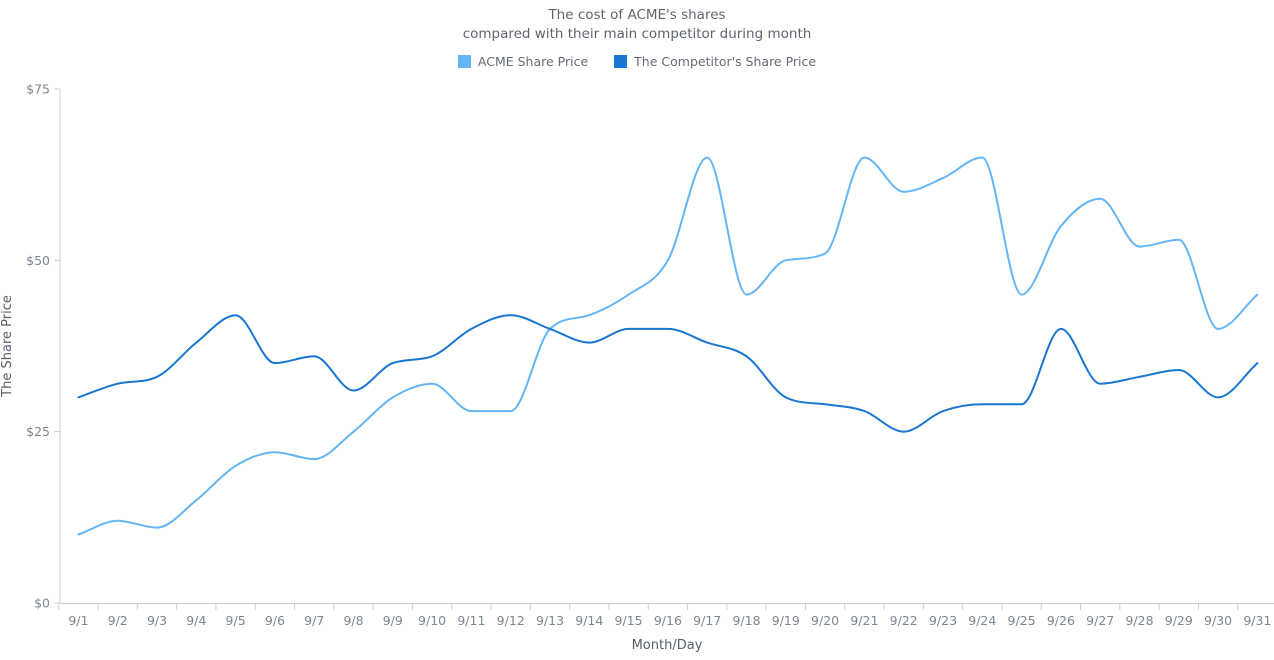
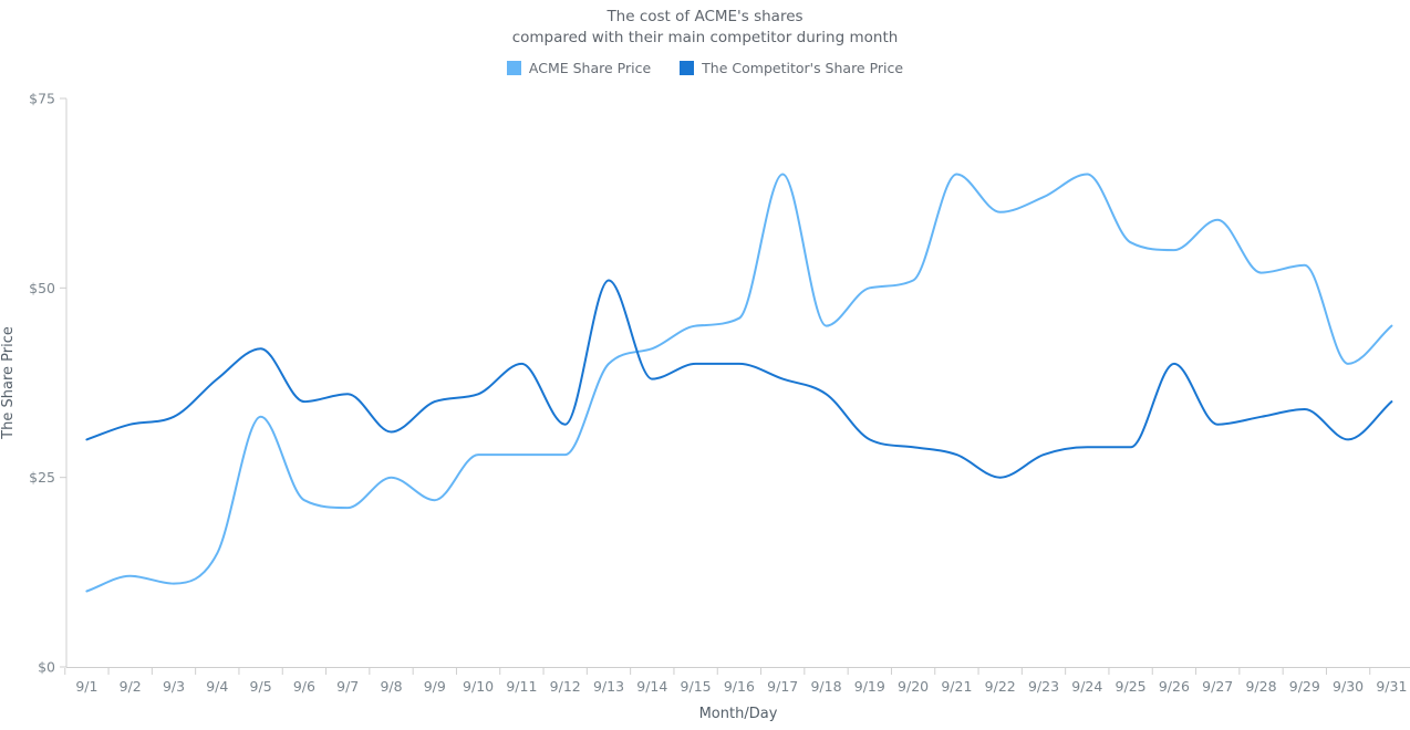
ACME Share Price/9/5: $20 -> $33
ACME Share Price/9/9: $30 -> $22
ACME Share Price/9/10: $32 -> $28
The Competitor's Share Price/9/12: $42 -> $32
The Competitor's Share Price/9/13: $40 -> $51
ACME Share Price/9/16: $50 -> $46
ACME Share Price/9/25: $45 -> $56
